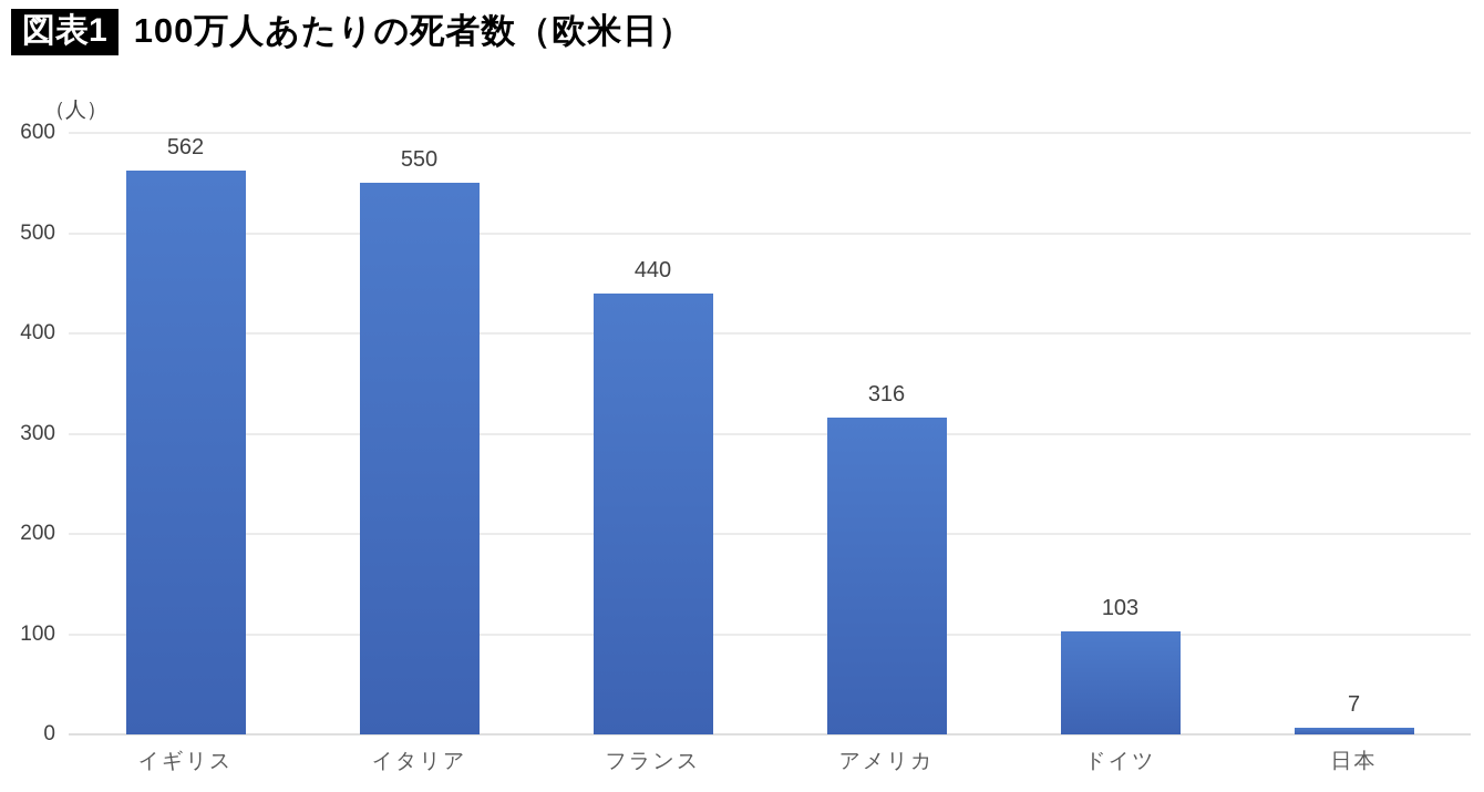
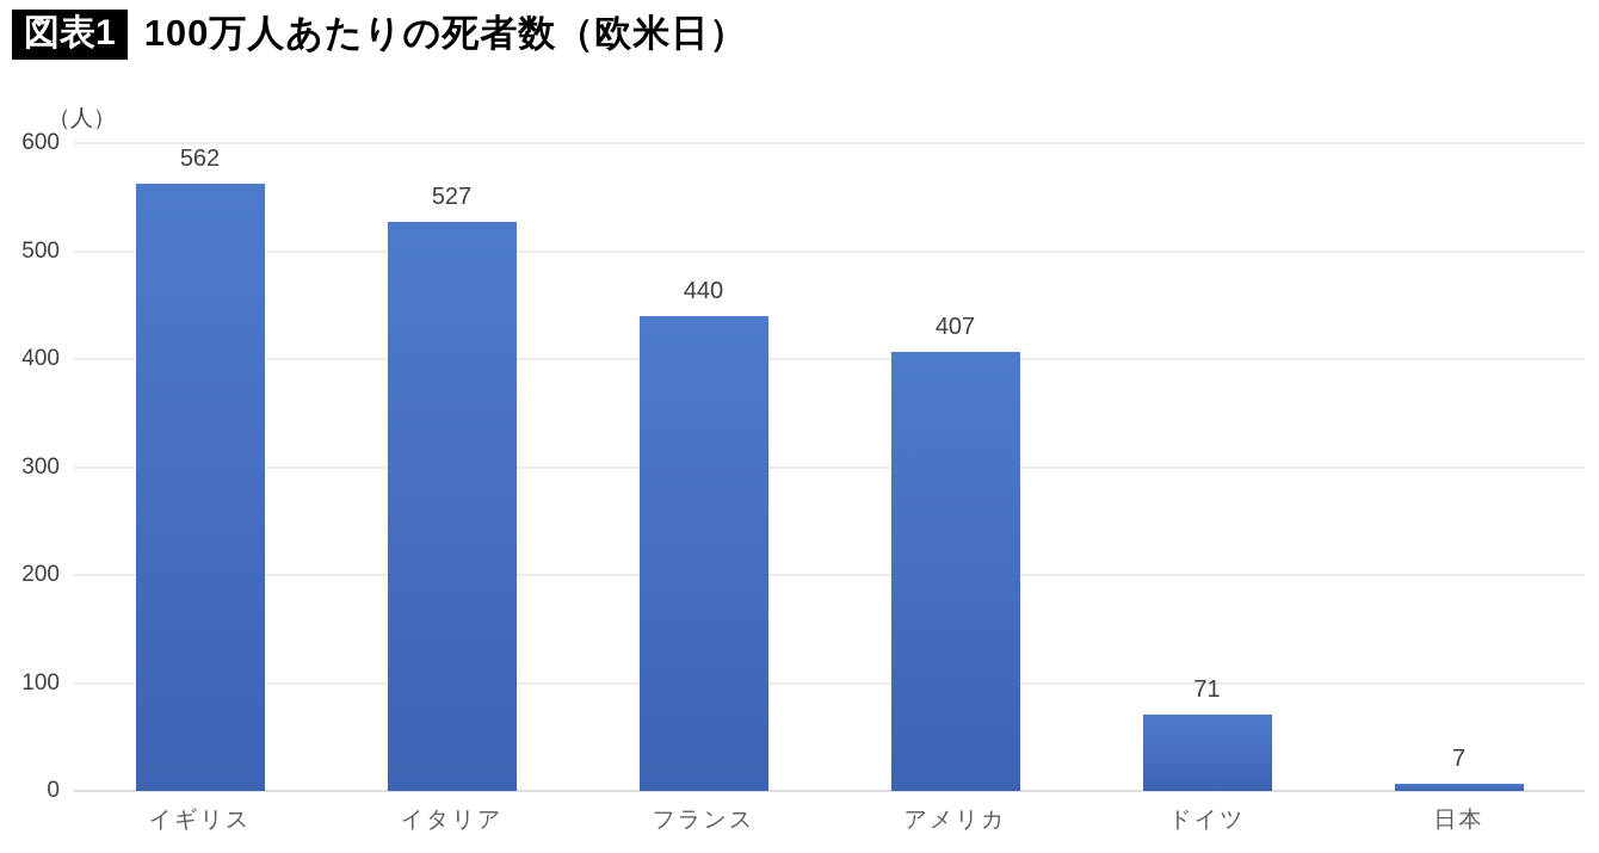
イタリア: 550 -> 527
アメリカ: 316 -> 407
ドイツ: 103 -> 71
